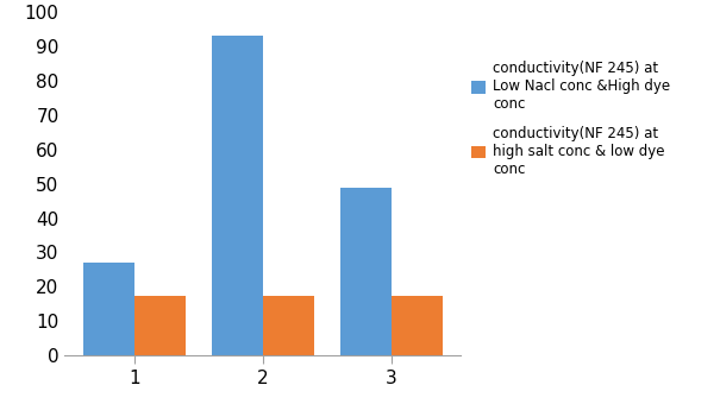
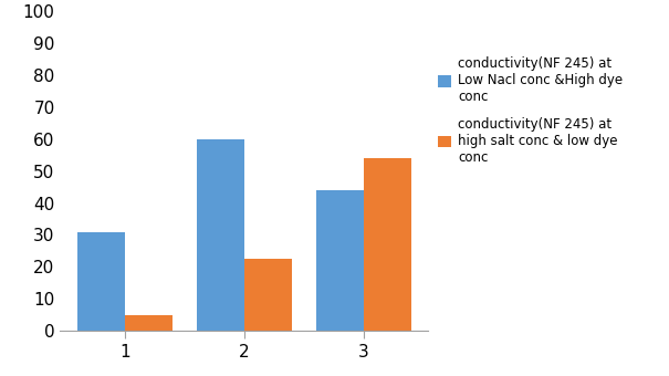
conductivity(NF 245) at Low Nacl conc &High dye conc/1: 27 -> 31
conductivity(NF 245) at high salt conc & low dye conc/1: 17.5 -> 5.0
conductivity(NF 245) at Low Nacl conc &High dye conc/2: 93 -> 60
conductivity(NF 245) at high salt conc & low dye conc/2: 17.5 -> 22.5
conductivity(NF 245) at Low Nacl conc &High dye conc/3: 49 -> 44
conductivity(NF 245) at high salt conc & low dye conc/3: 17.5 -> 54.0
